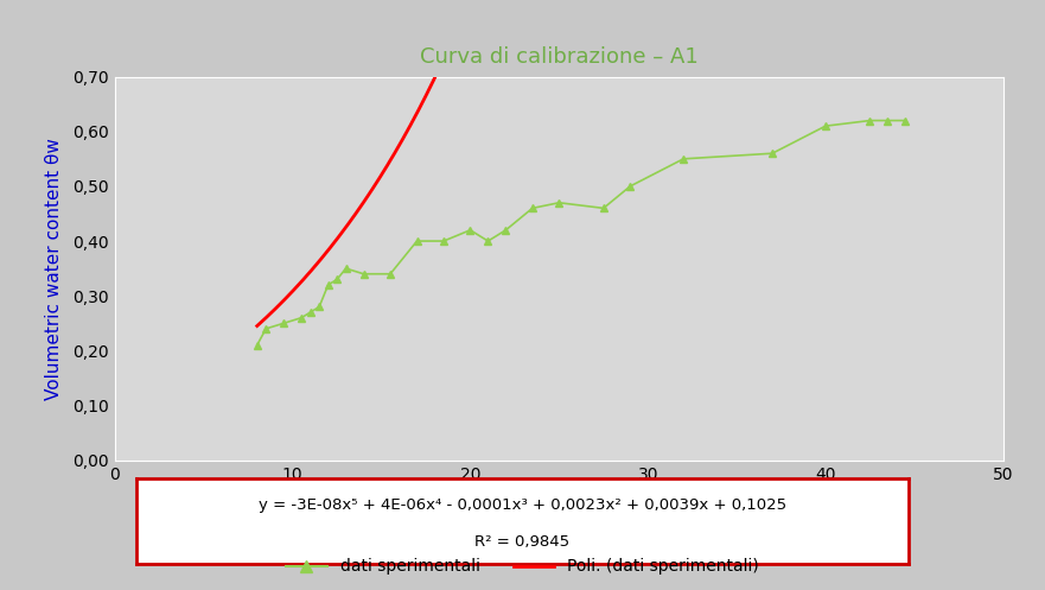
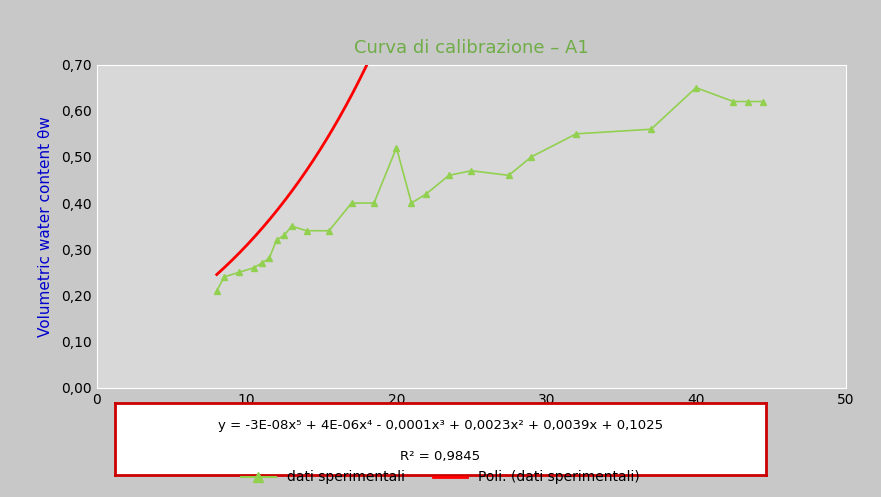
dati sperimentali/20: 0,42 -> 0,52
dati sperimentali/40: 0,61 -> 0,65
